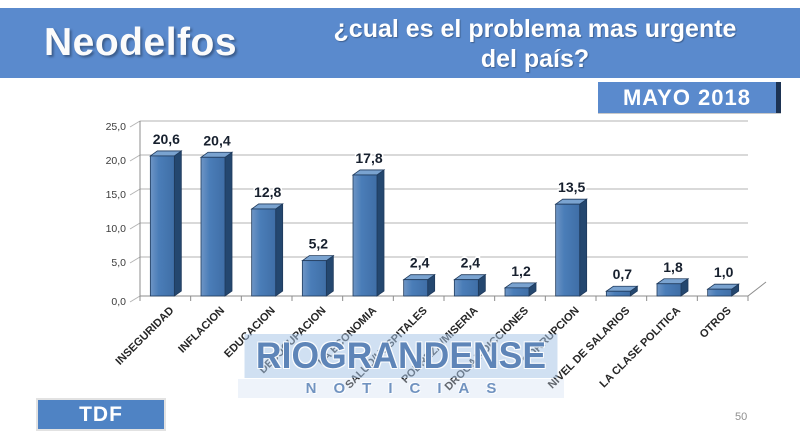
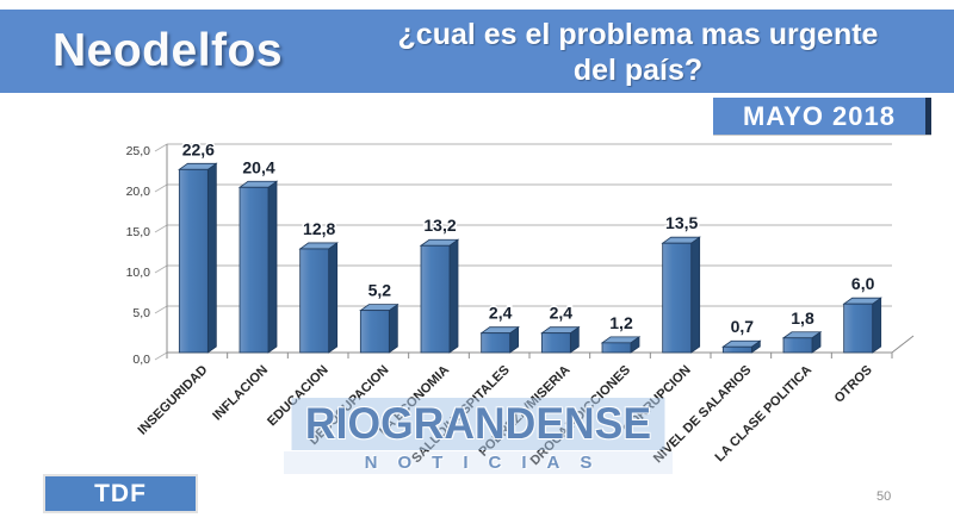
INSEGURIDAD: 20,6 -> 22,6
LA ECONOMIA: 17,8 -> 13,2
OTROS: 1,0 -> 6,0
